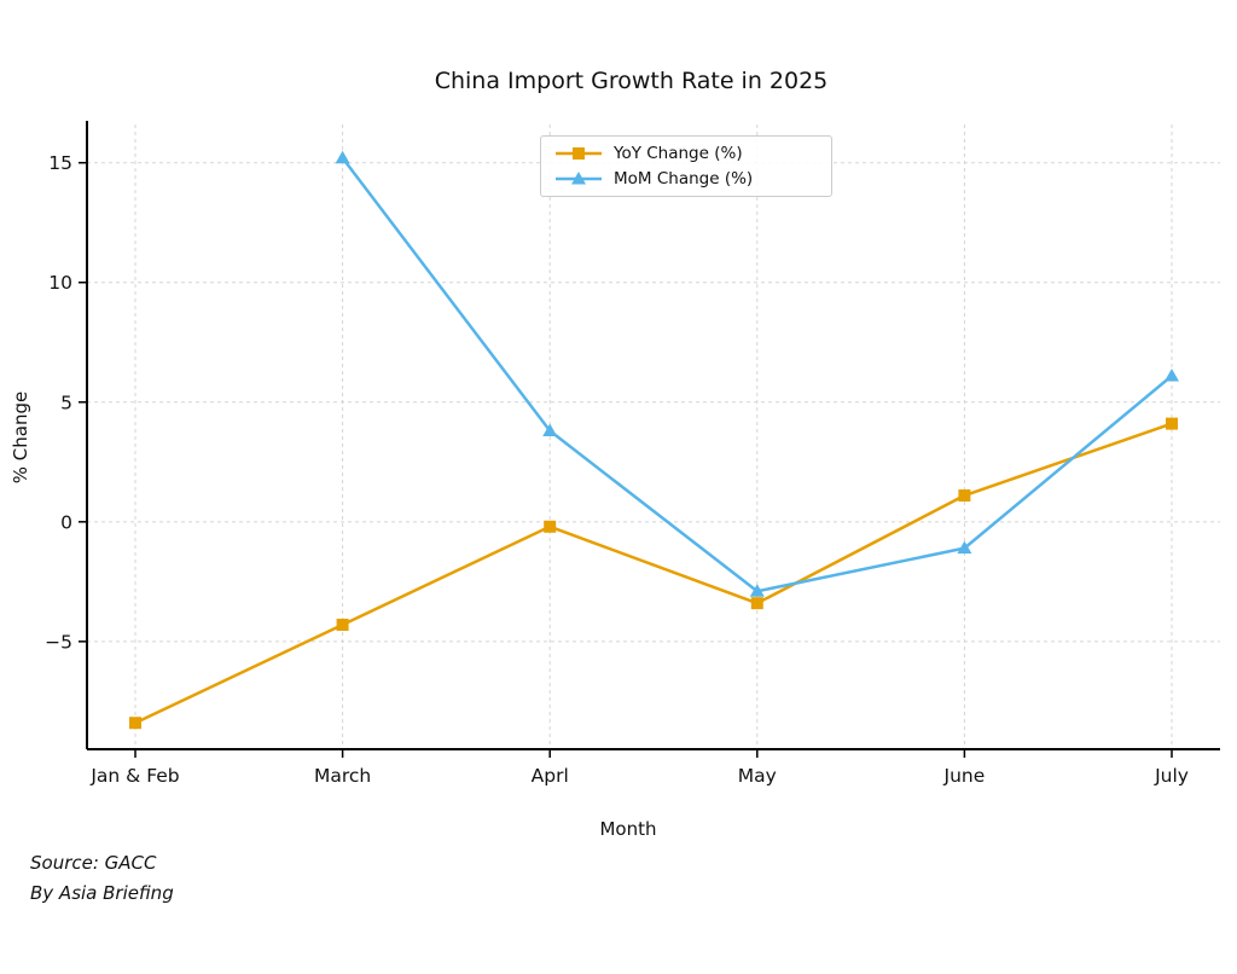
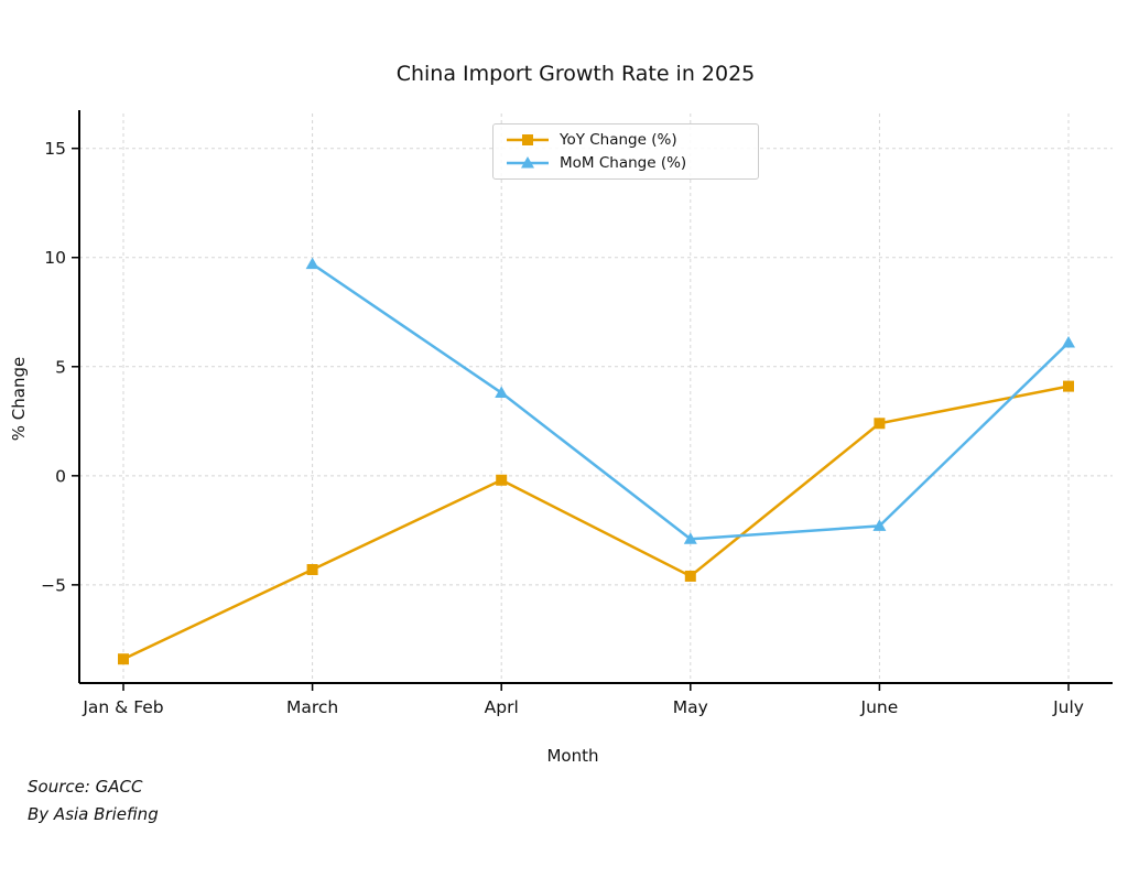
MoM Change (%)/March: 15.2 -> 9.7
YoY Change (%)/May: -3.4 -> -4.6
YoY Change (%)/June: 1.1 -> 2.4
MoM Change (%)/June: -1.1 -> -2.3
